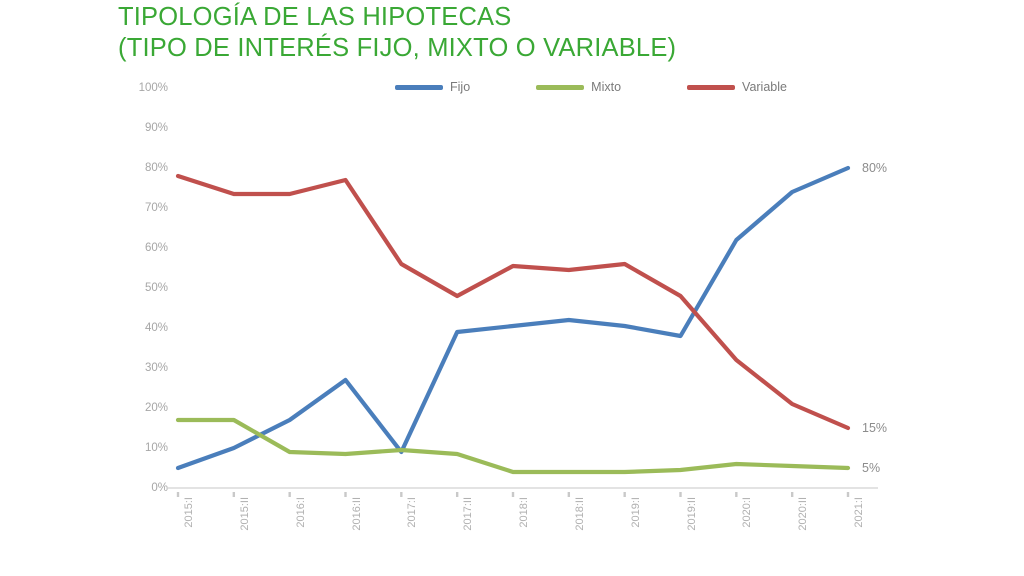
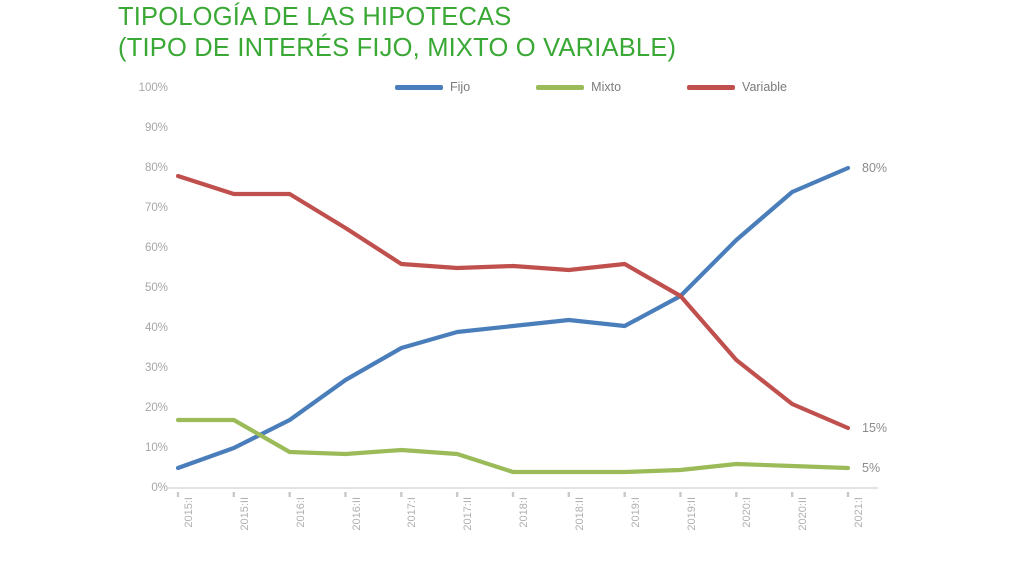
Variable/2016:II: 77% -> 65%
Fijo/2017:I: 9% -> 35%
Variable/2017:II: 48% -> 55%
Fijo/2019:II: 38% -> 48%
